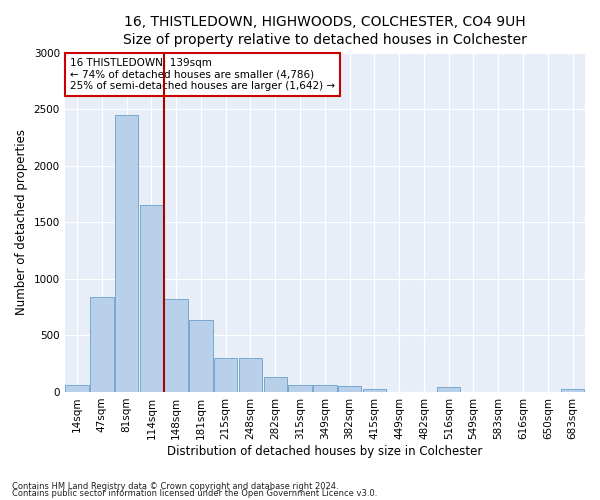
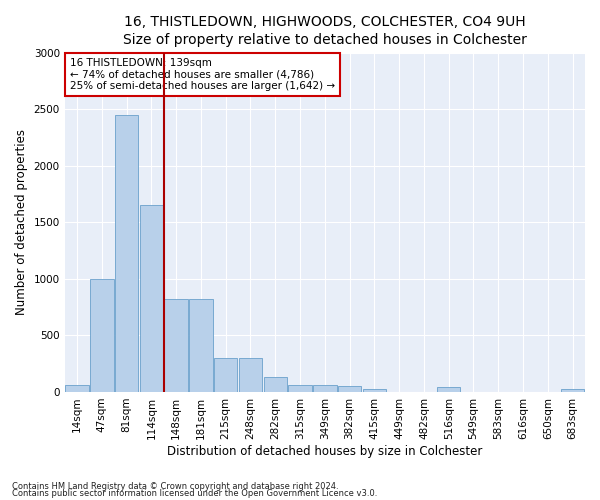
47sqm: 840 -> 1000
181sqm: 640 -> 820
